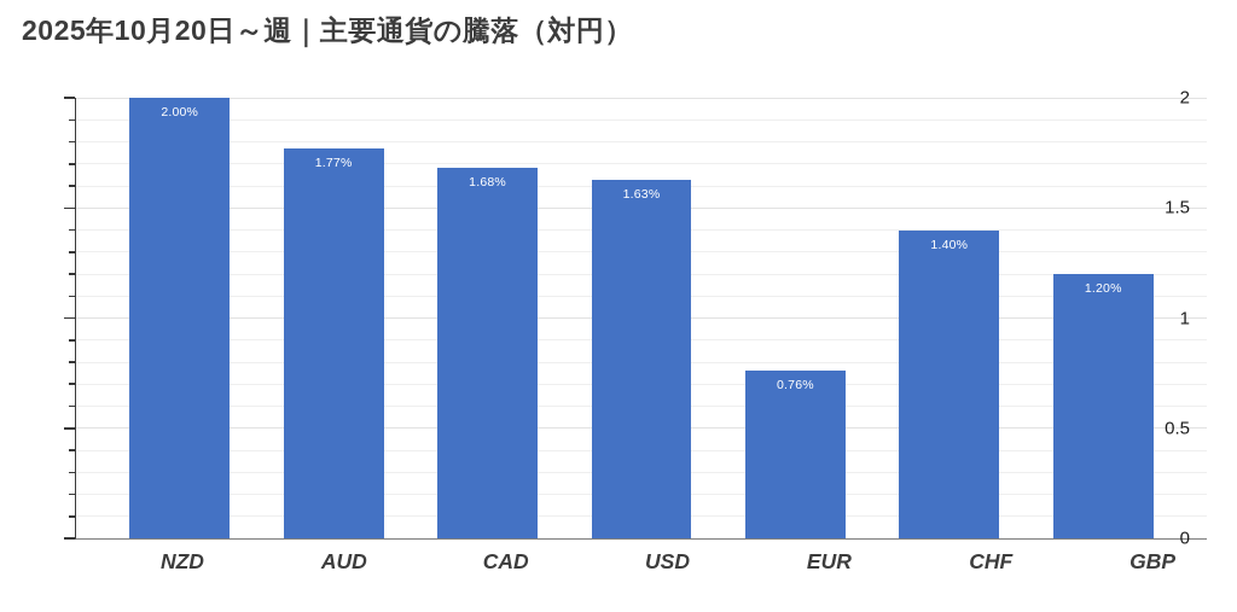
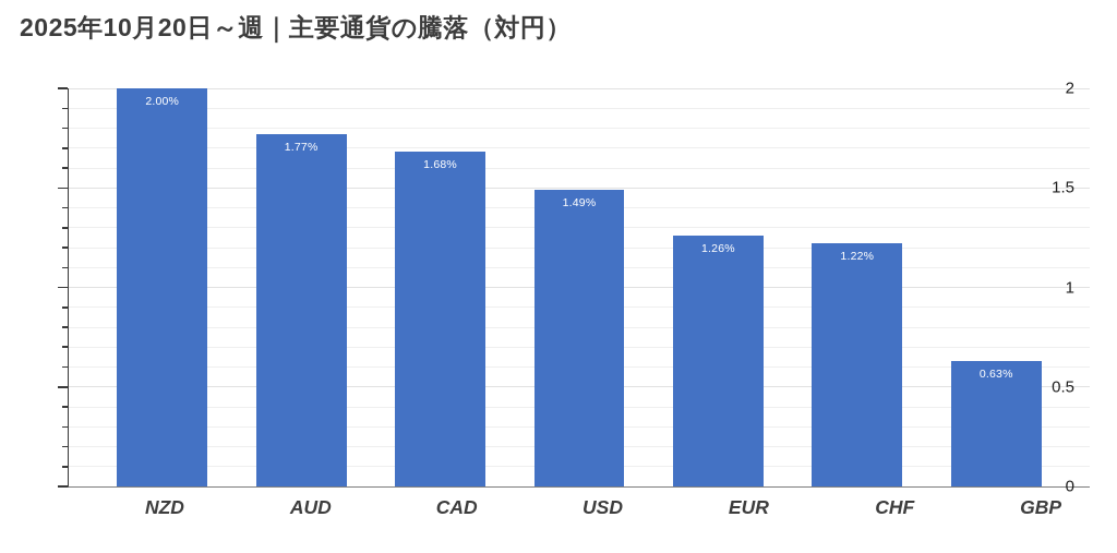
USD: 1.63% -> 1.49%
EUR: 0.76% -> 1.26%
CHF: 1.40% -> 1.22%
GBP: 1.20% -> 0.63%
